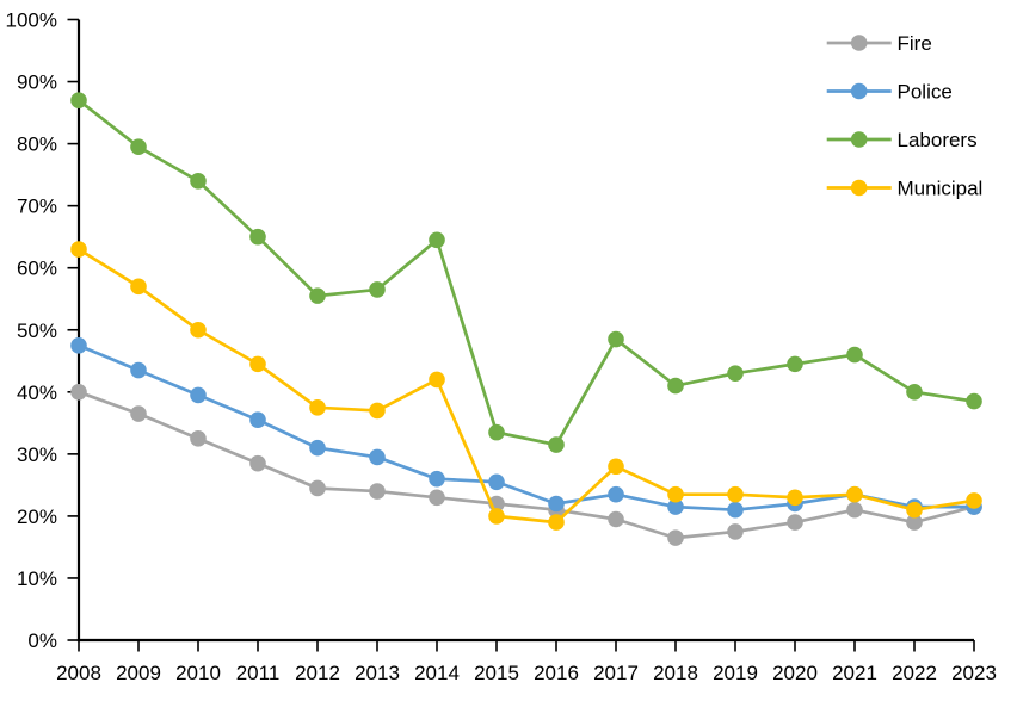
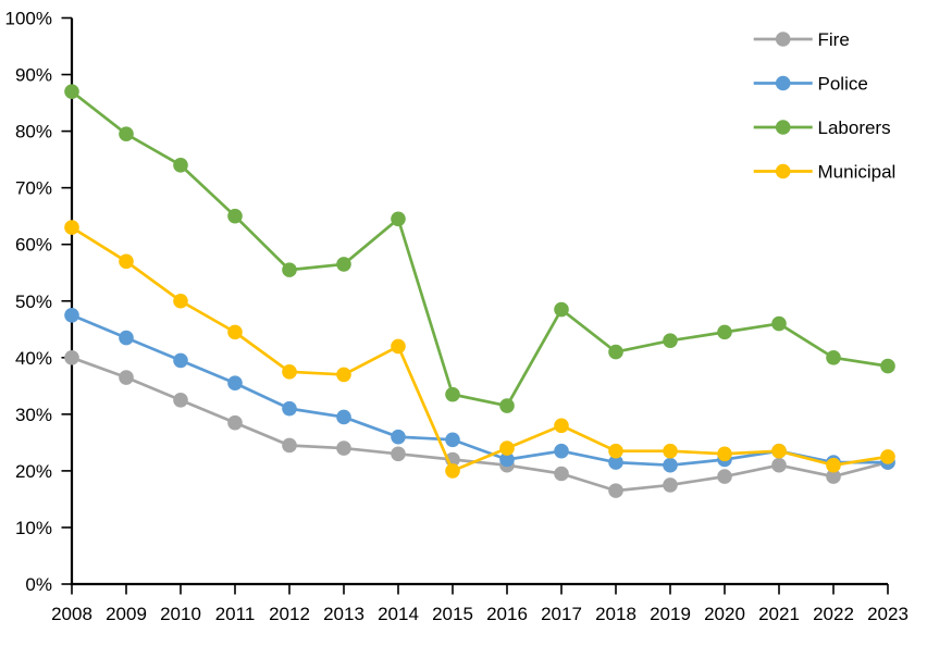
Municipal/2016: 19% -> 24%
